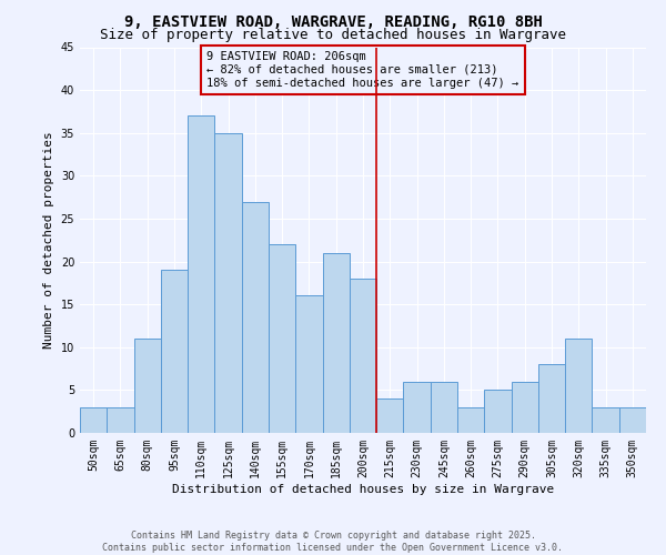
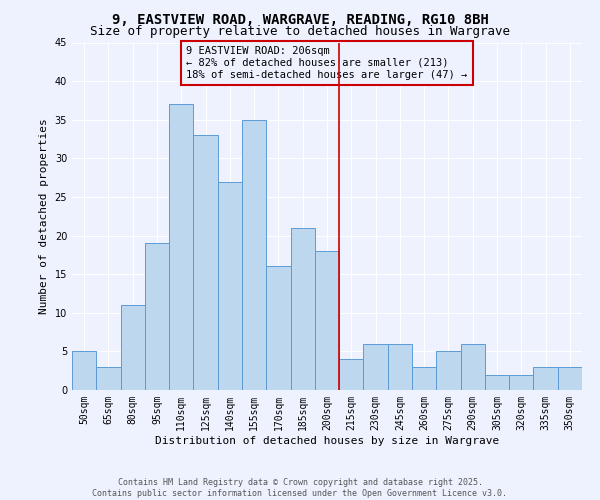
50sqm: 3 -> 5
125sqm: 35 -> 33
155sqm: 22 -> 35
305sqm: 8 -> 2
320sqm: 11 -> 2
